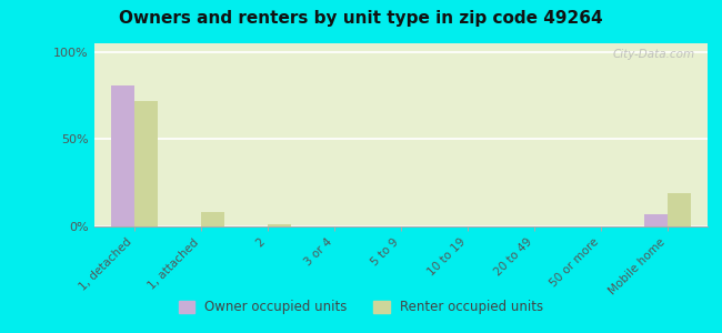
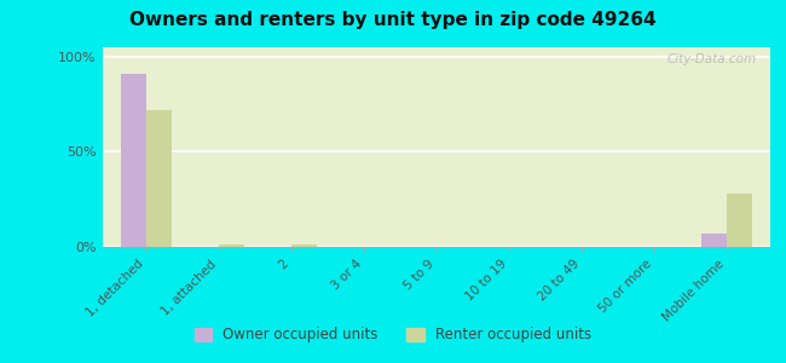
Owner occupied units/1, detached: 81% -> 91%
Renter occupied units/1, attached: 8% -> 1%
Renter occupied units/Mobile home: 19% -> 28%
